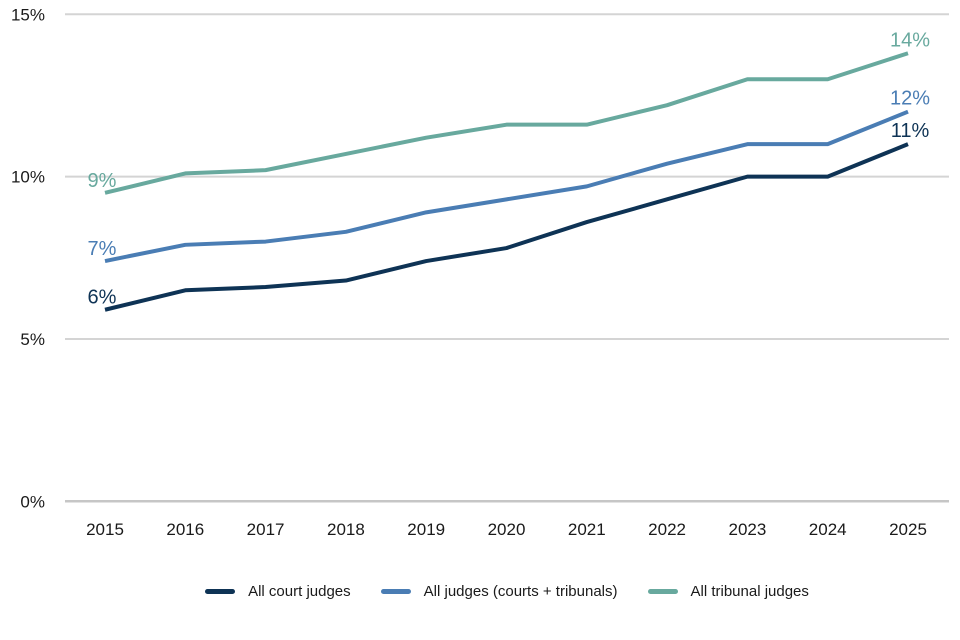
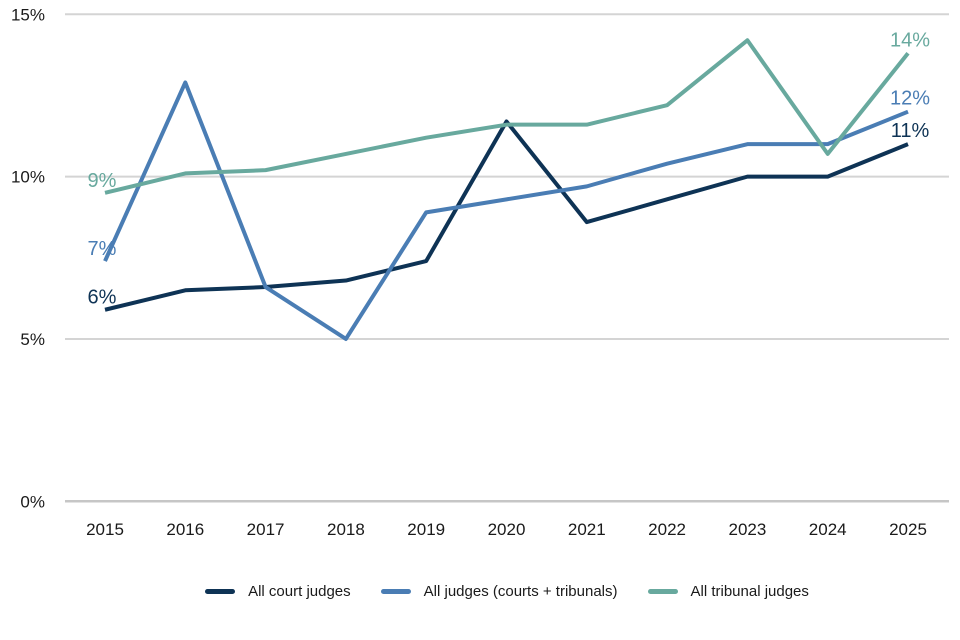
All judges (courts + tribunals)/2016: 7.9% -> 12.9%
All judges (courts + tribunals)/2017: 8.0% -> 6.6%
All judges (courts + tribunals)/2018: 8.3% -> 5.0%
All court judges/2020: 7.8% -> 11.7%
All tribunal judges/2023: 13.0% -> 14.2%
All tribunal judges/2024: 13.0% -> 10.7%
